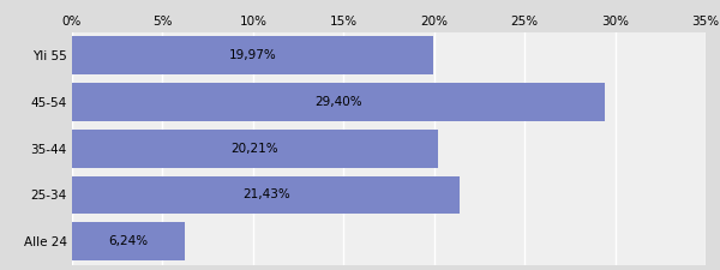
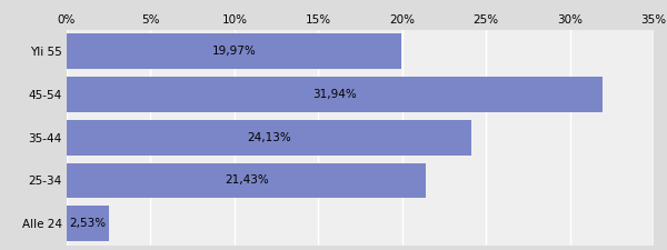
45-54: 29,40% -> 31,94%
35-44: 20,21% -> 24,13%
Alle 24: 6,24% -> 2,53%
